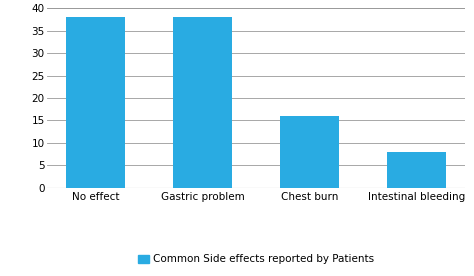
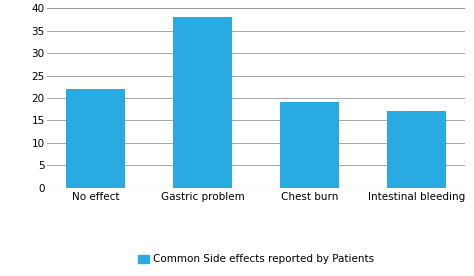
No effect: 38 -> 22
Chest burn: 16 -> 19
Intestinal bleeding: 8 -> 17
